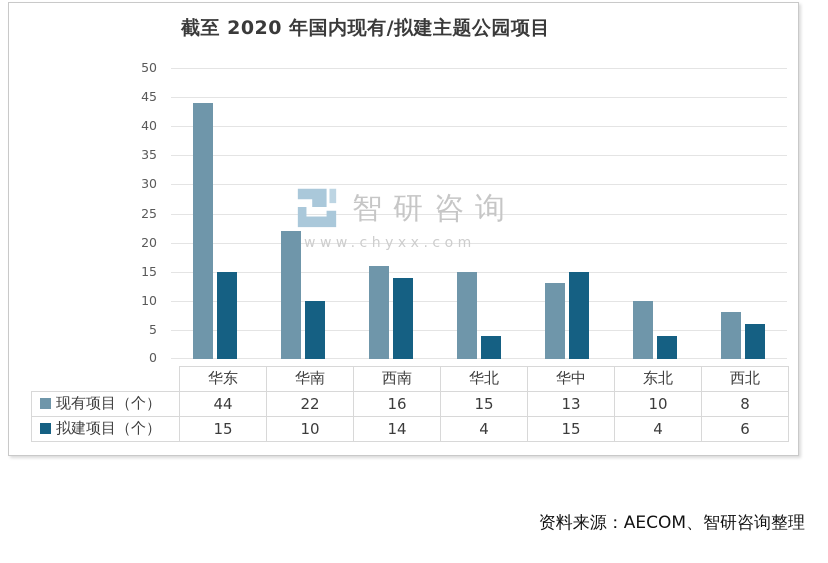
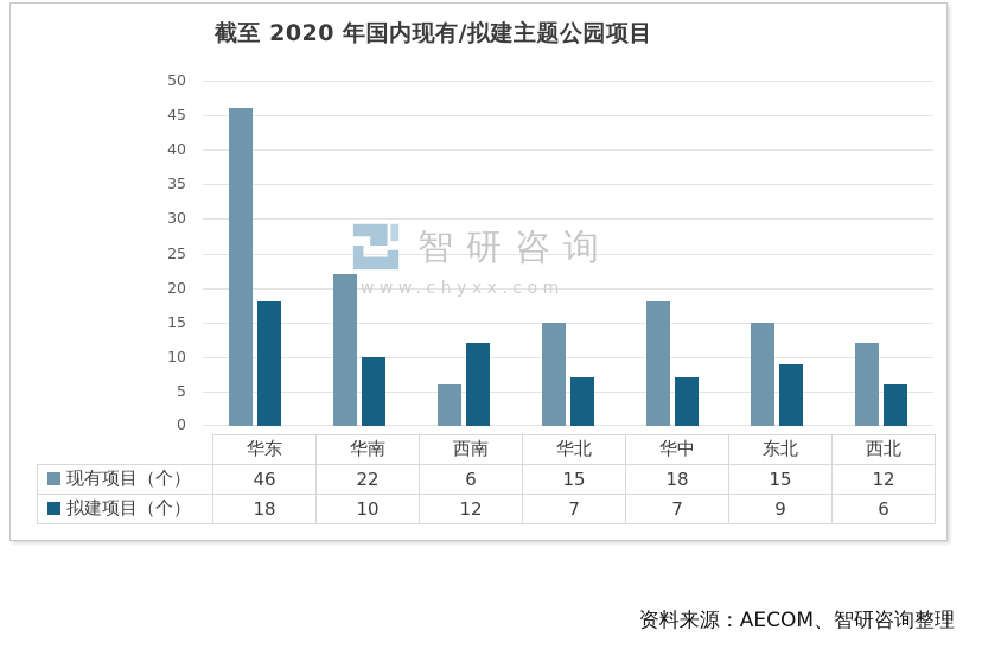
现有项目（个）/华东: 44 -> 46
拟建项目（个）/华东: 15 -> 18
现有项目（个）/西南: 16 -> 6
拟建项目（个）/西南: 14 -> 12
拟建项目（个）/华北: 4 -> 7
现有项目（个）/华中: 13 -> 18
拟建项目（个）/华中: 15 -> 7
现有项目（个）/东北: 10 -> 15
拟建项目（个）/东北: 4 -> 9
现有项目（个）/西北: 8 -> 12
